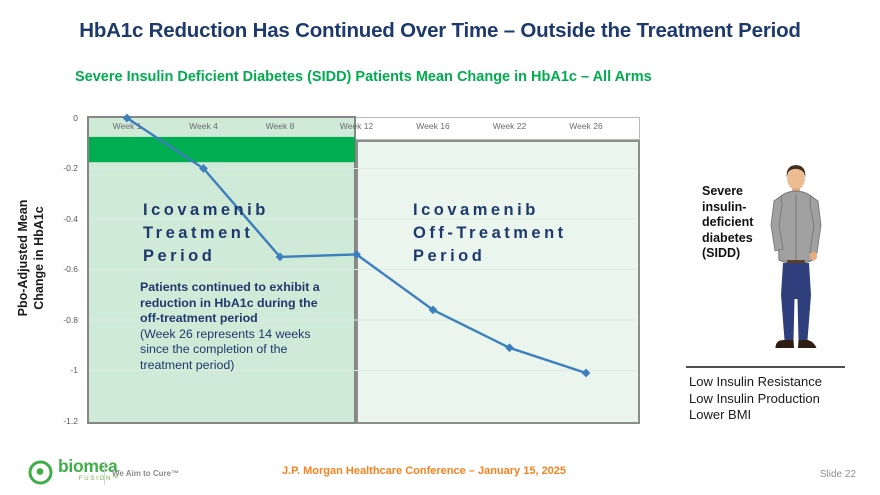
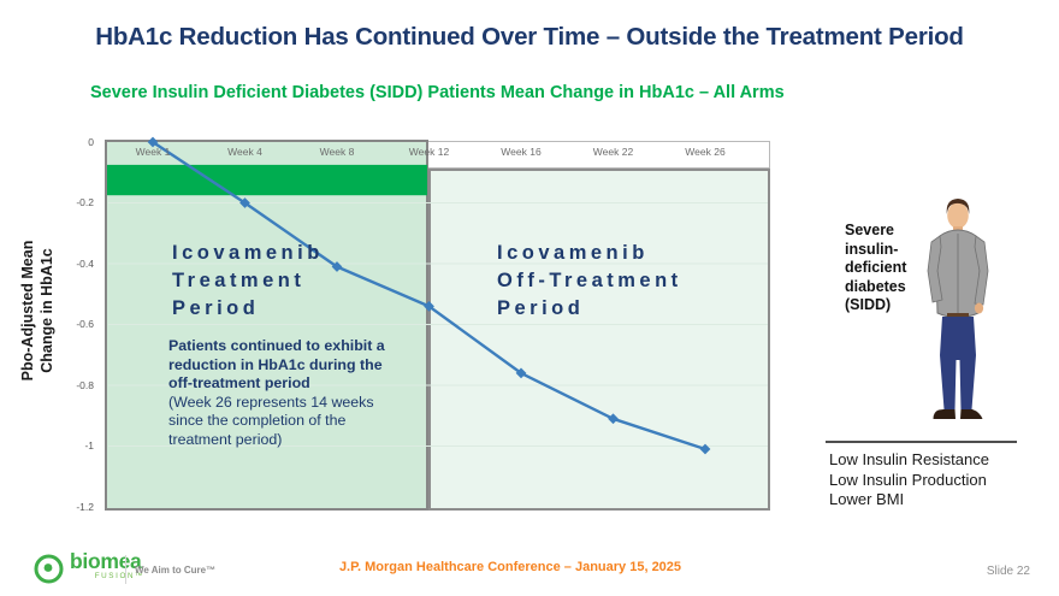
Week 8: -0.55 -> -0.41
